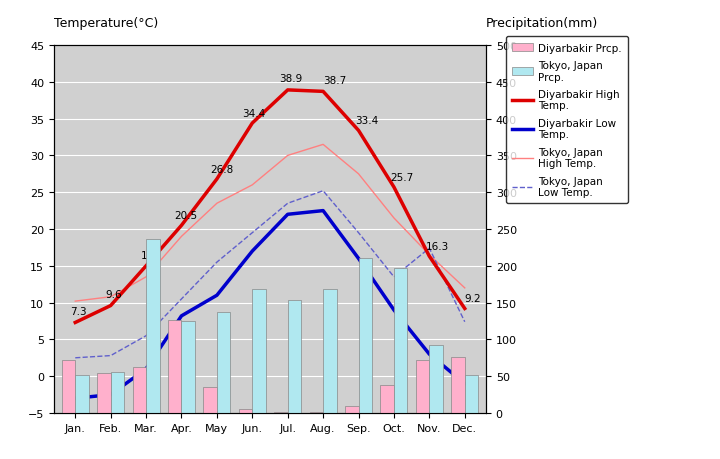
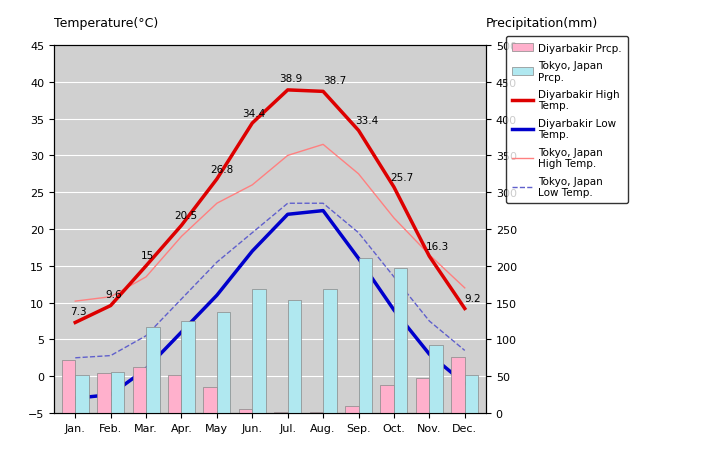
Tokyo, Japan Prcp./Mar.: 236 -> 117
Diyarbakir Prcp./Apr.: 126 -> 52
Diyarbakir Low Temp./Apr.: 8.2 -> 6.0
Tokyo, Japan Low Temp./Aug.: 25.2 -> 23.5
Diyarbakir Prcp./Nov.: 72 -> 48
Tokyo, Japan Low Temp./Nov.: 17.4 -> 7.5
Tokyo, Japan Low Temp./Dec.: 7.4 -> 3.5
